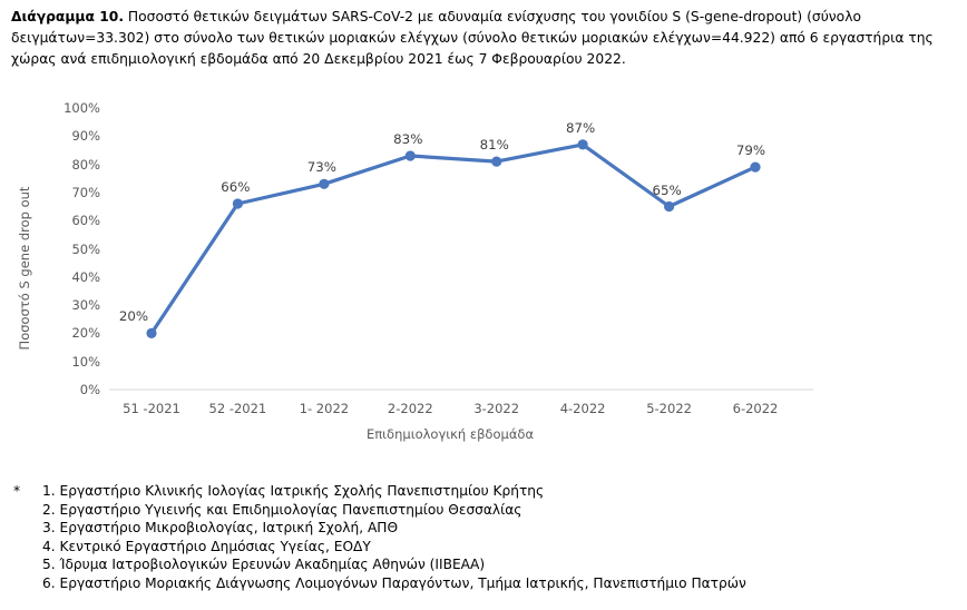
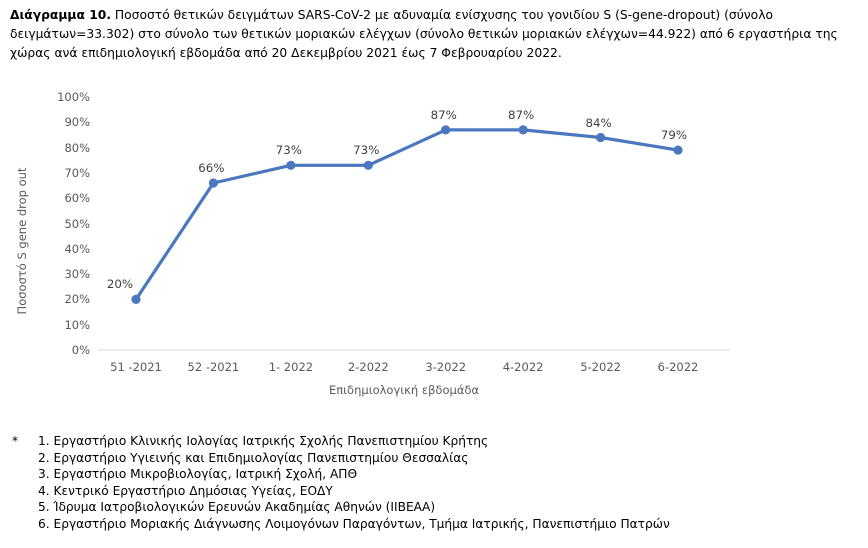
2-2022: 83% -> 73%
3-2022: 81% -> 87%
5-2022: 65% -> 84%
